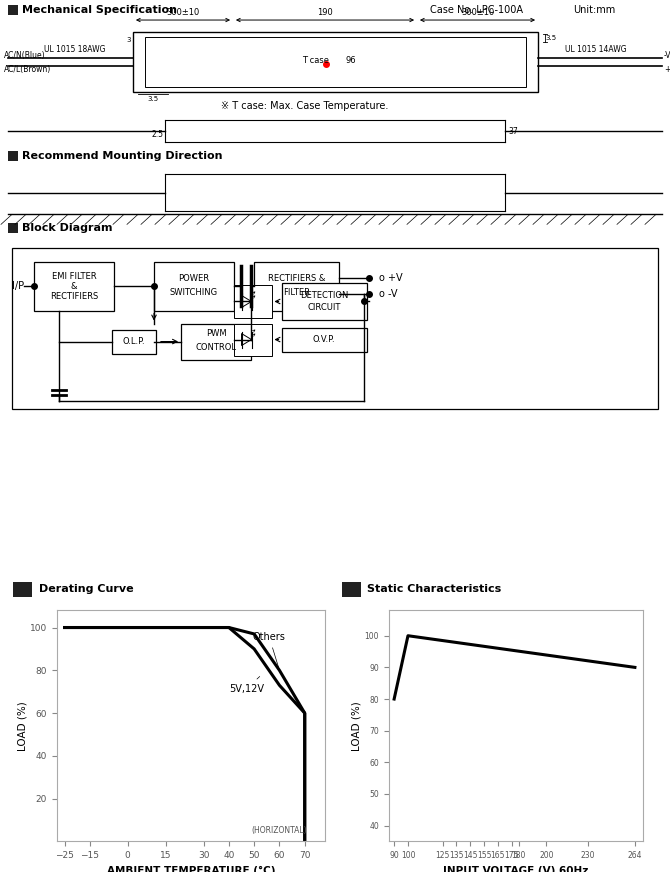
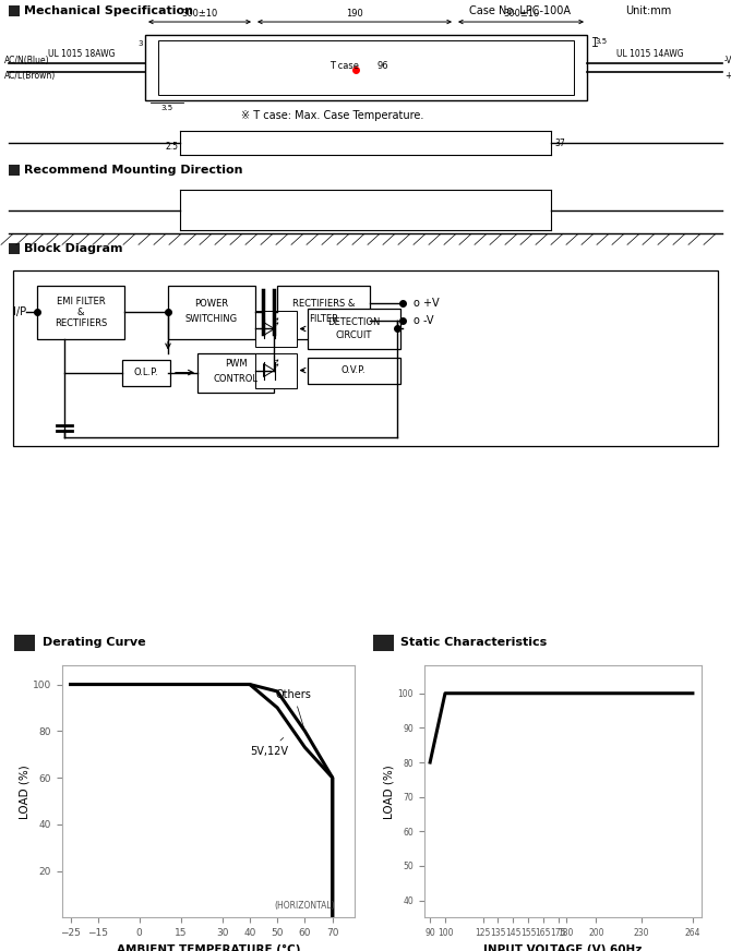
264: 90 -> 100
